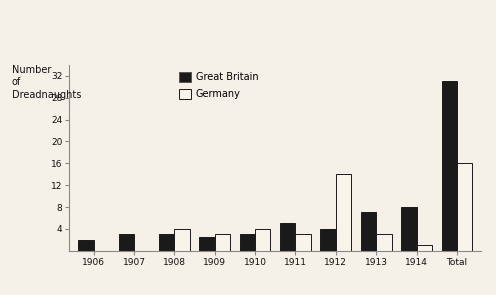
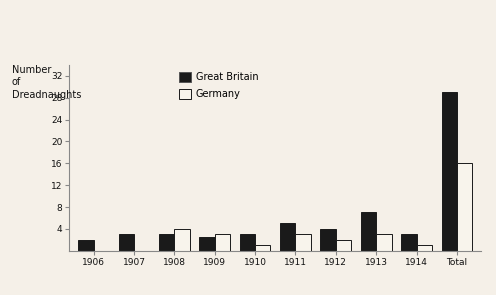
Germany/1910: 4 -> 1
Germany/1912: 14 -> 2
Great Britain/1914: 8.0 -> 3.0
Great Britain/Total: 31.0 -> 29.0
